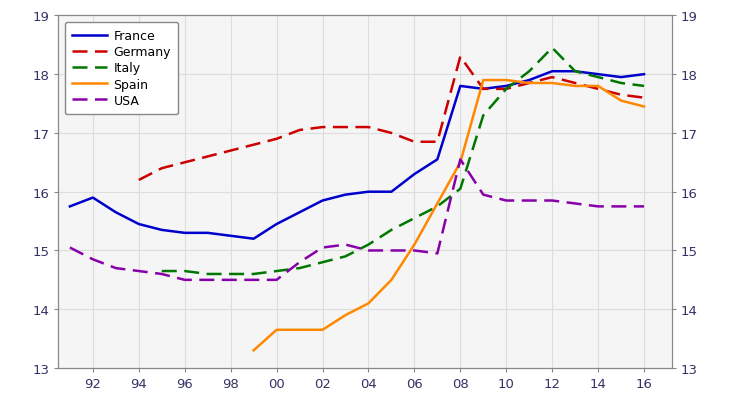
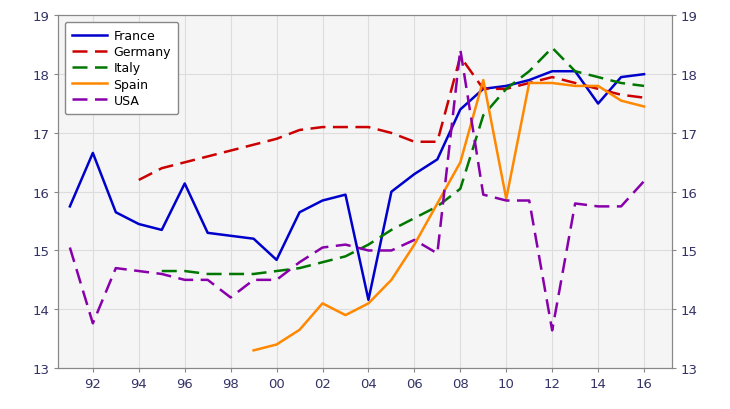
France/92: 15.90 -> 16.66
USA/92: 14.85 -> 13.76
France/96: 15.30 -> 16.14
USA/98: 14.50 -> 14.20
France/00: 15.45 -> 14.84
Spain/00: 13.65 -> 13.40
Spain/02: 13.65 -> 14.10
France/04: 16.00 -> 14.16
USA/06: 15.00 -> 15.18
France/08: 17.80 -> 17.40
USA/08: 16.55 -> 18.42
Spain/10: 17.90 -> 15.88
USA/12: 15.85 -> 13.64
France/14: 18.00 -> 17.50
USA/16: 15.75 -> 16.18
